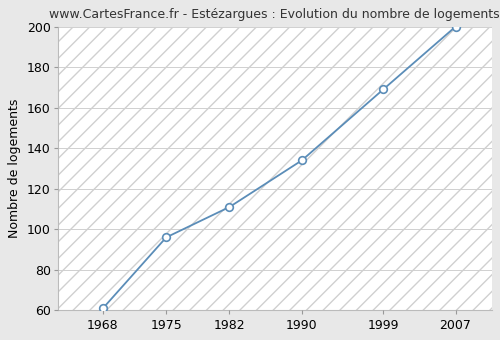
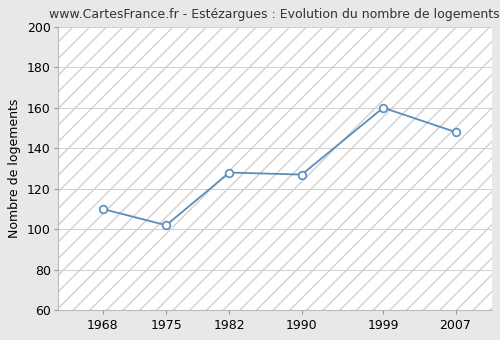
1968: 61 -> 110
1975: 96 -> 102
1982: 111 -> 128
1990: 134 -> 127
1999: 169 -> 160
2007: 200 -> 148
